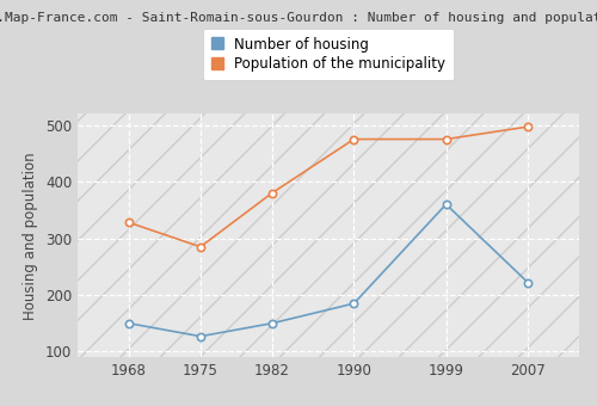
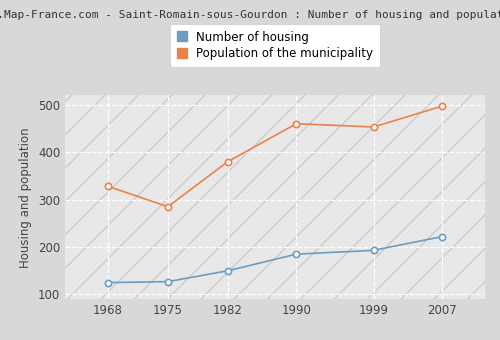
Number of housing/1968: 150 -> 125
Population of the municipality/1990: 475 -> 460
Number of housing/1999: 360 -> 193
Population of the municipality/1999: 475 -> 453
